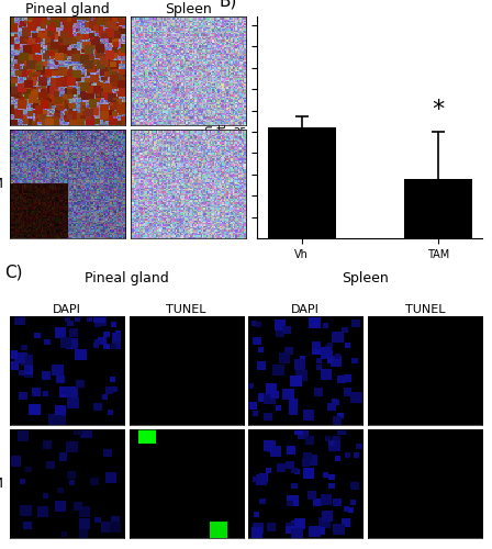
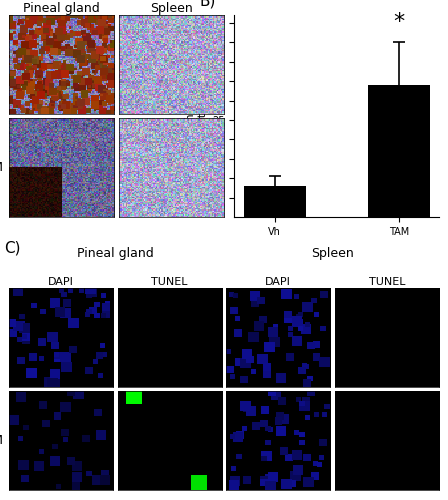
Vh: 26 -> 8
TAM: 14 -> 34
